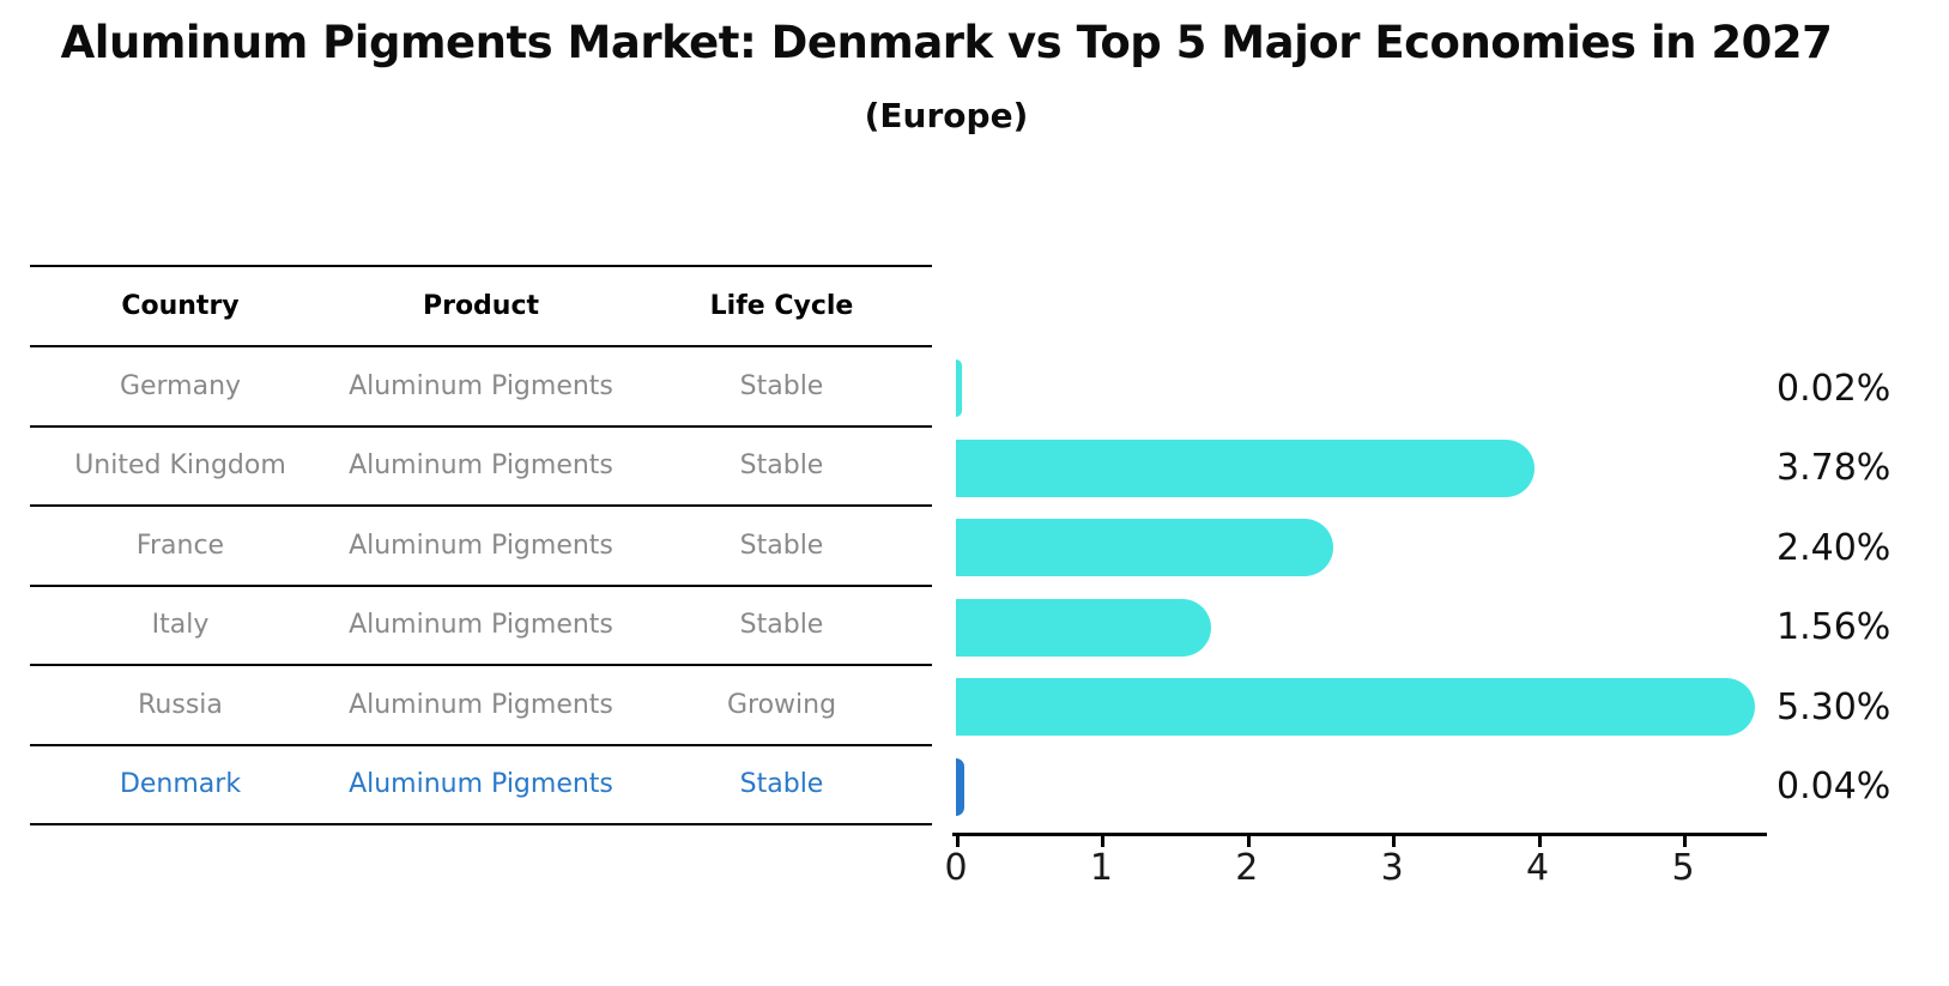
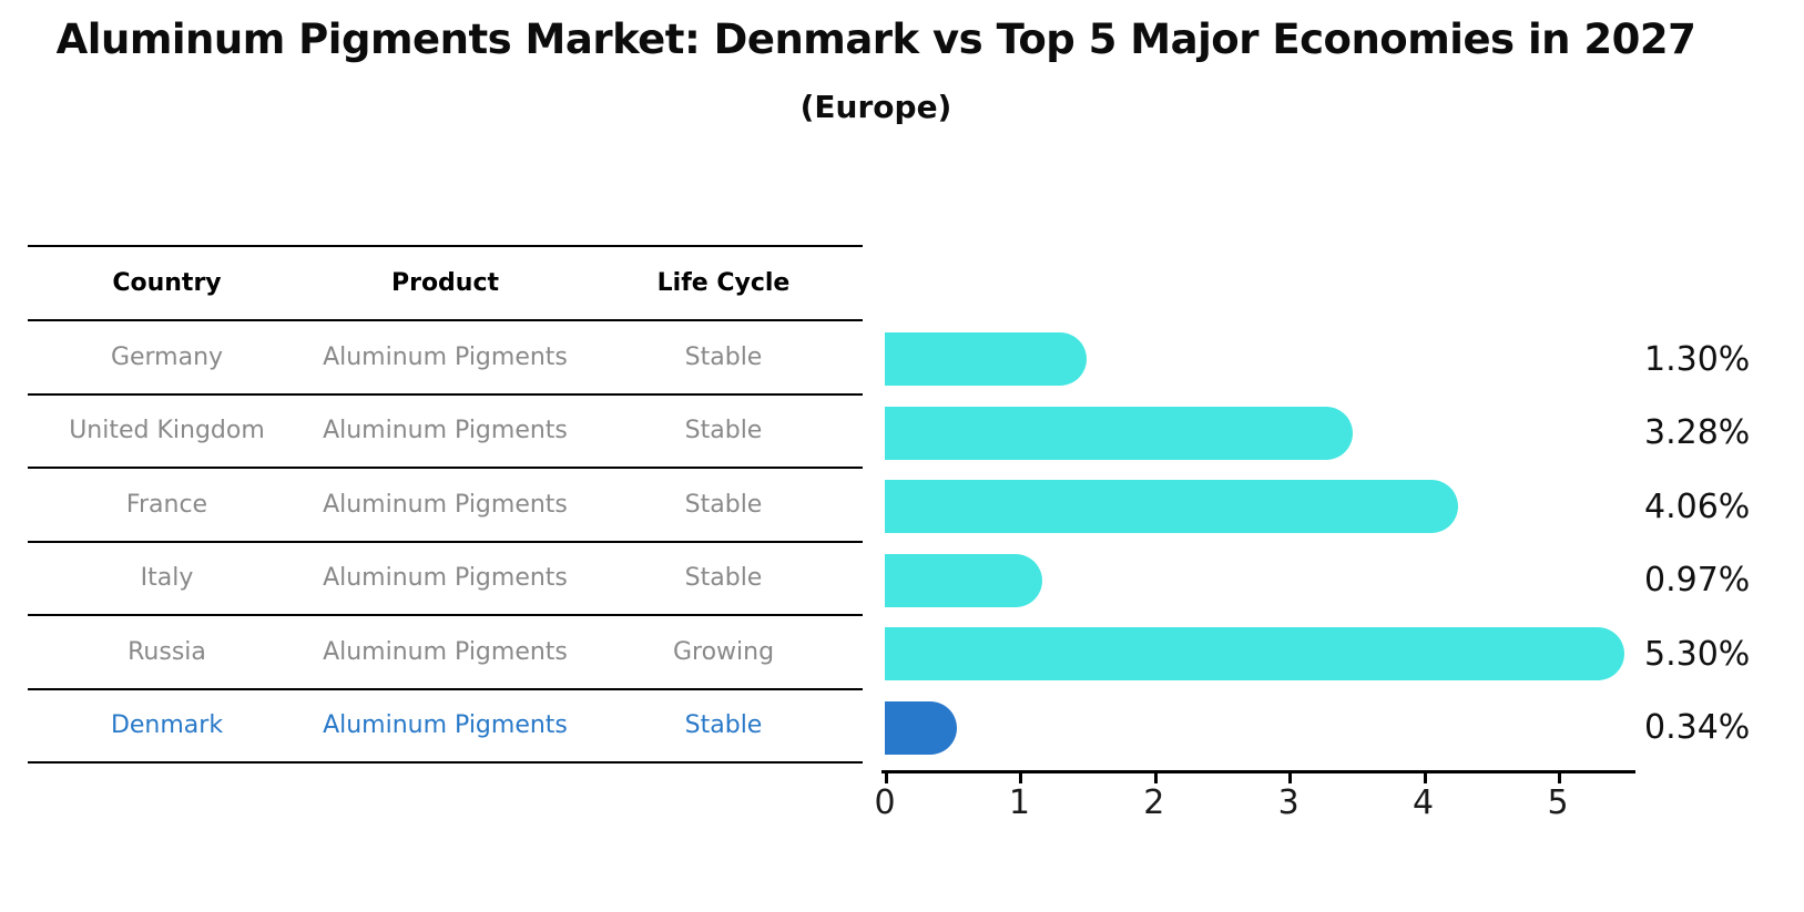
Germany: 0.02% -> 1.30%
United Kingdom: 3.78% -> 3.28%
France: 2.40% -> 4.06%
Italy: 1.56% -> 0.97%
Denmark: 0.04% -> 0.34%
